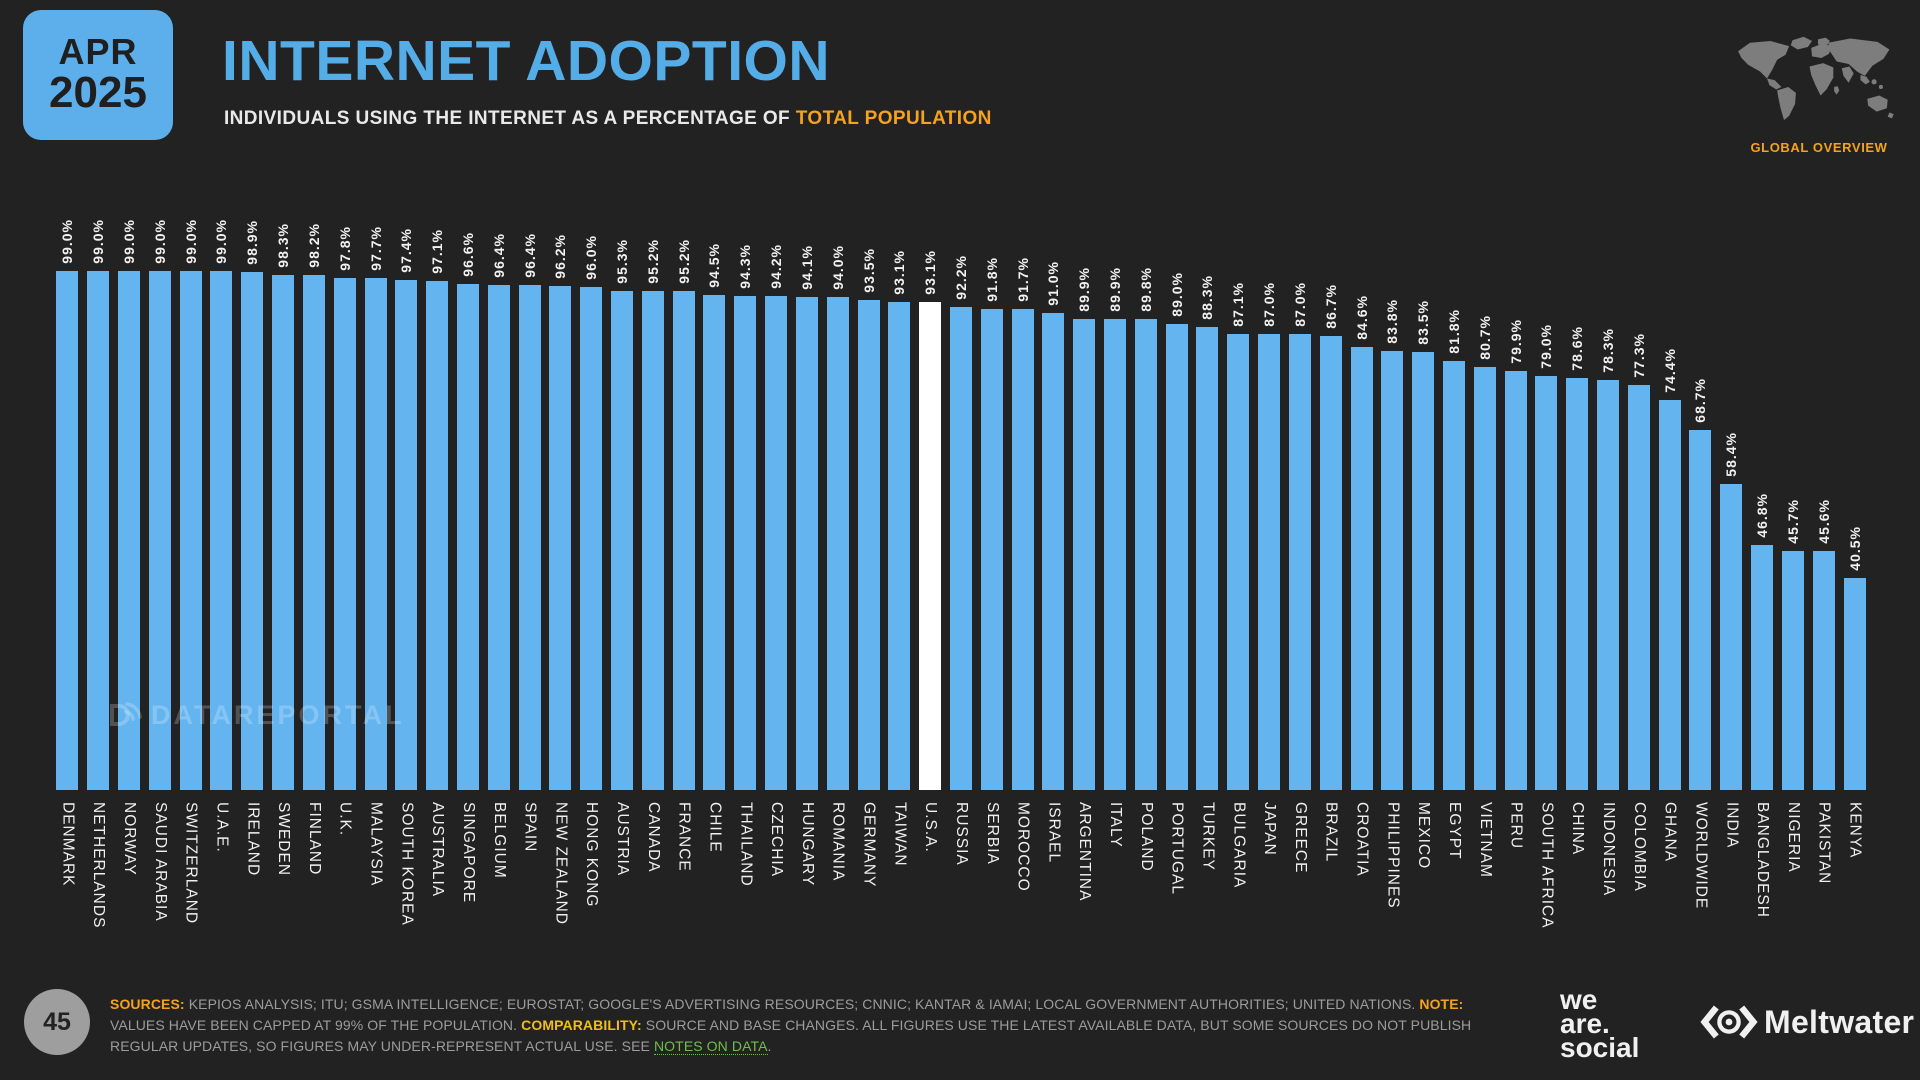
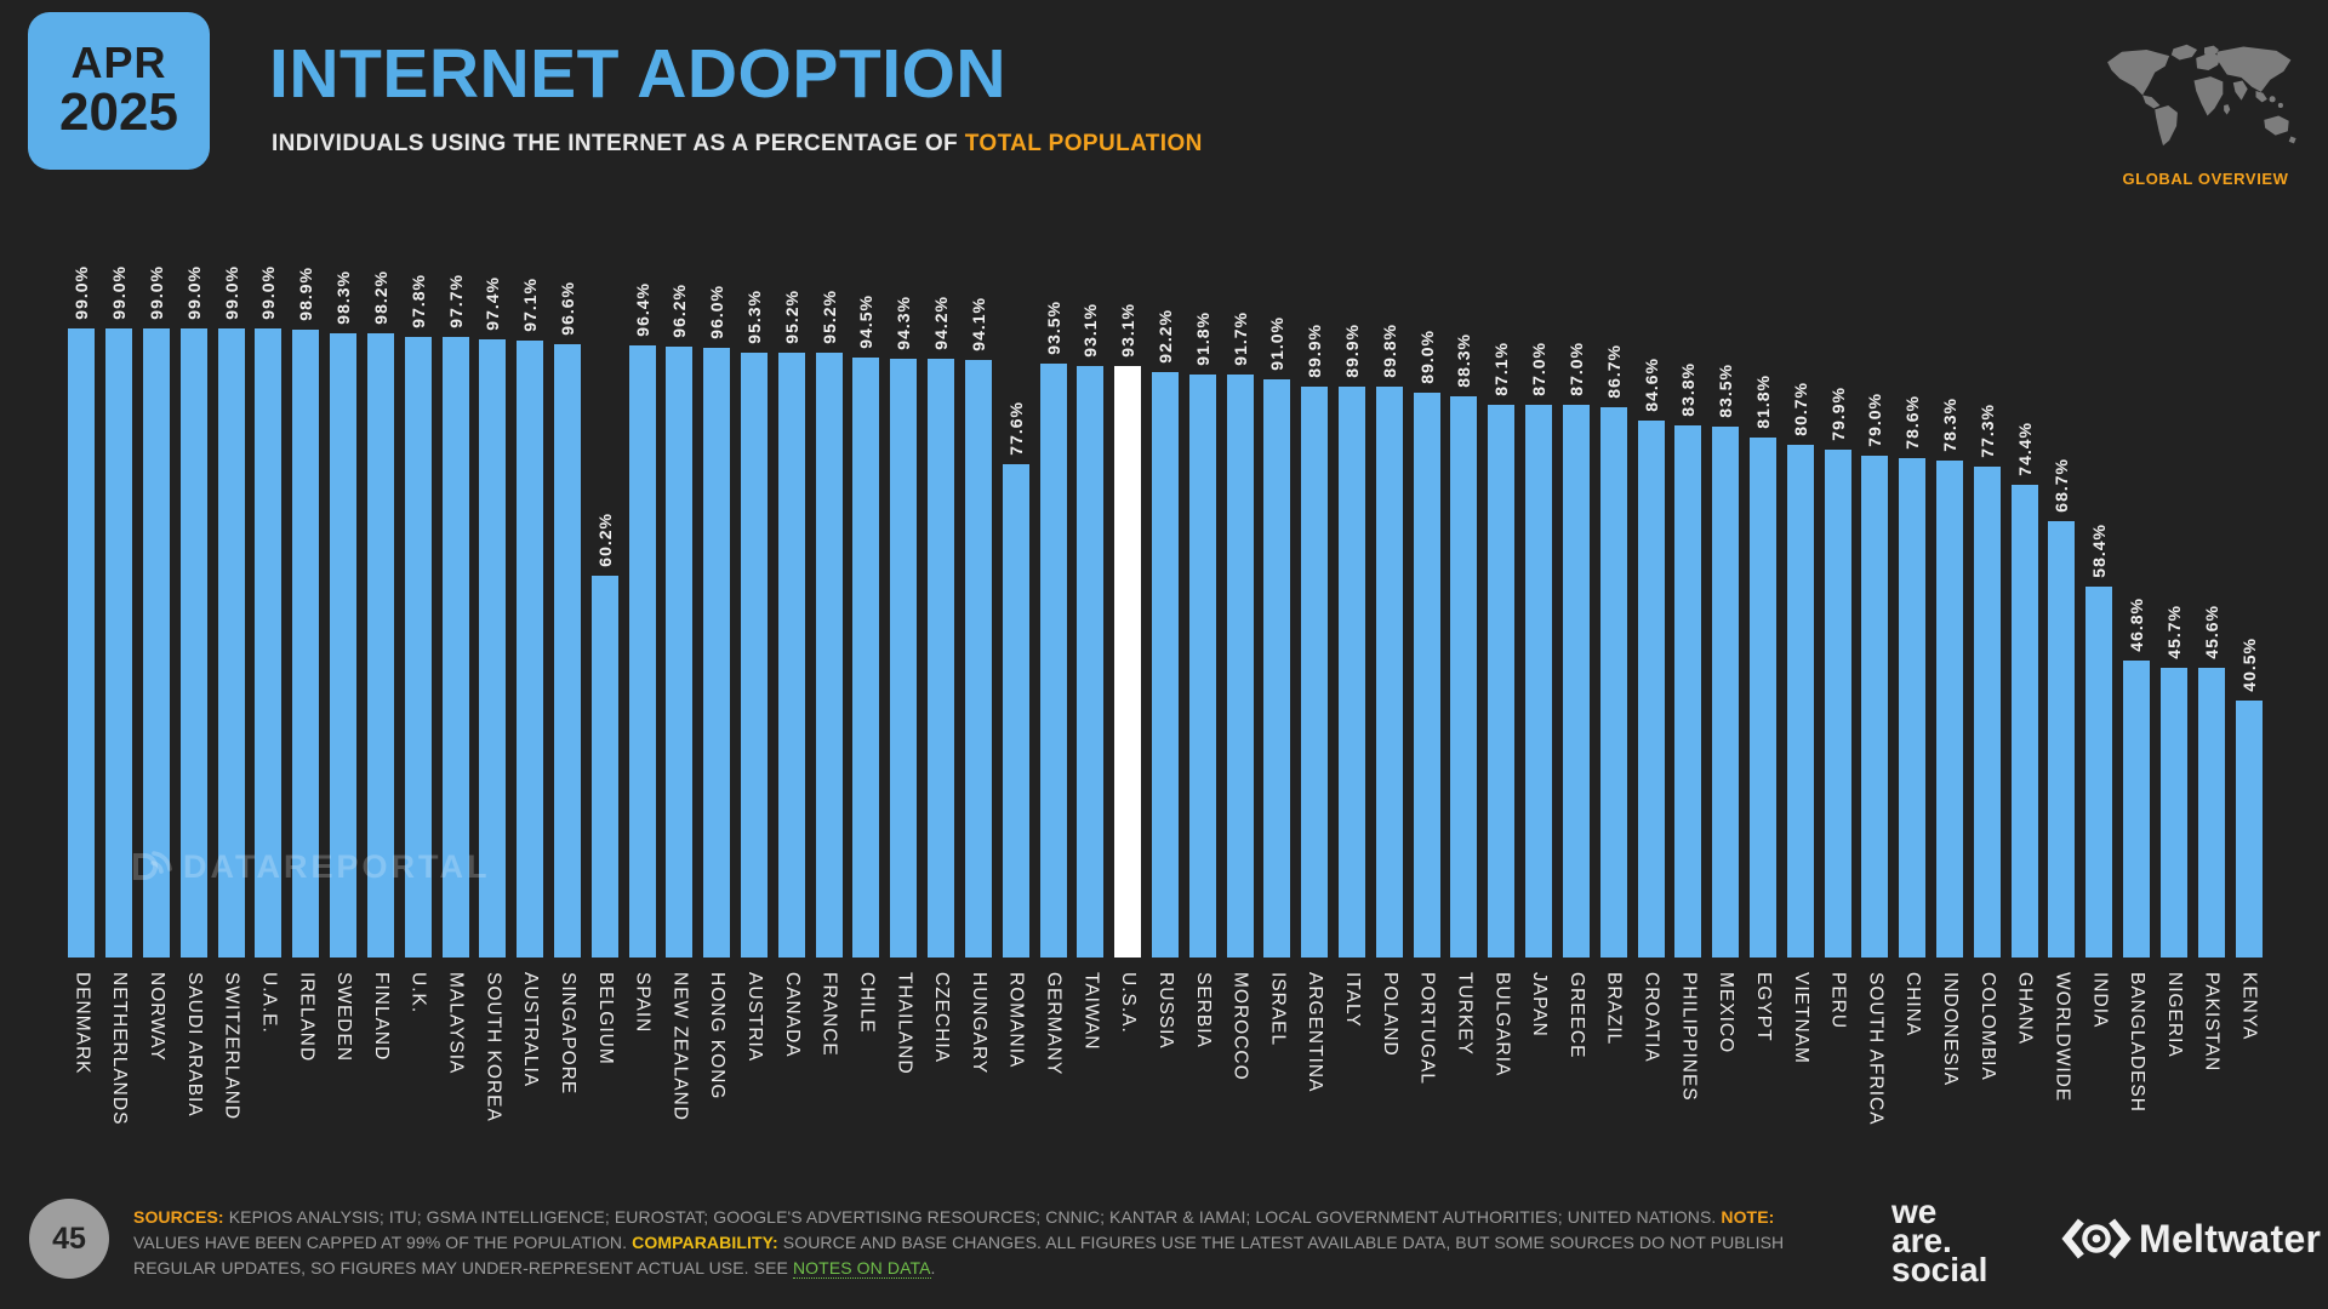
BELGIUM: 96.4% -> 60.2%
ROMANIA: 94.0% -> 77.6%
